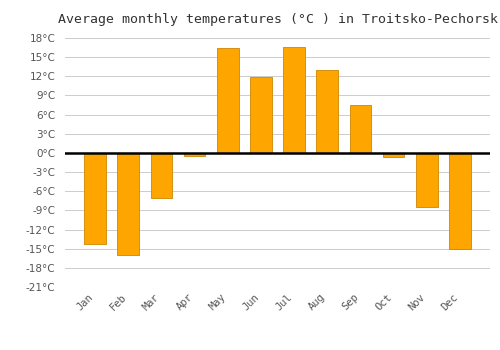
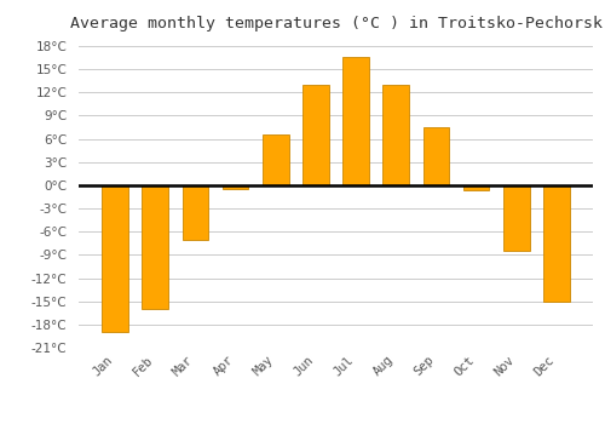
Jan: -14.2°C -> -19.0°C
May: 16.4°C -> 6.5°C
Jun: 11.8°C -> 13.0°C
